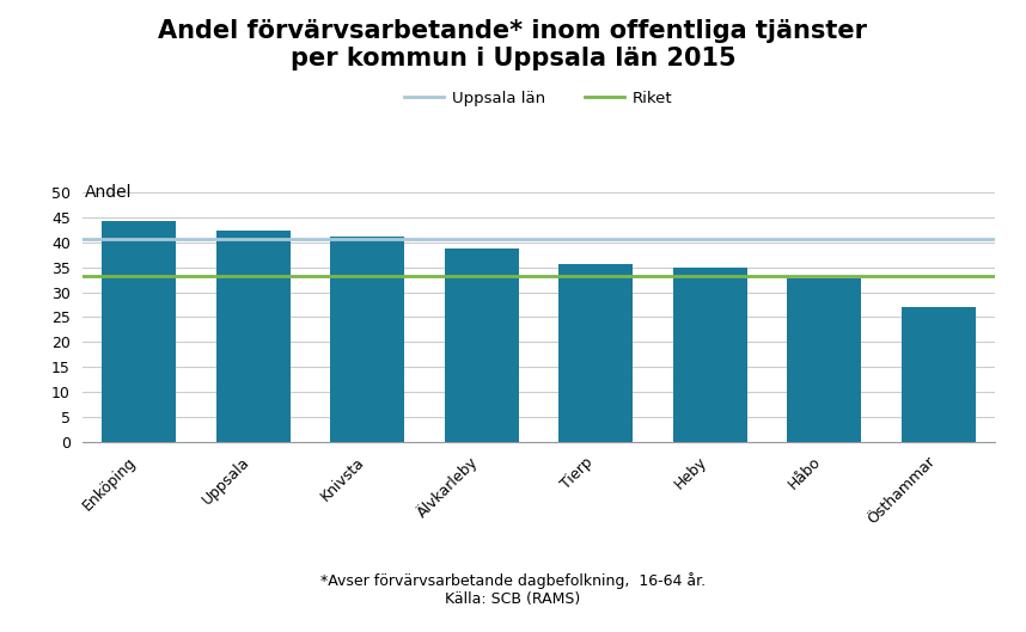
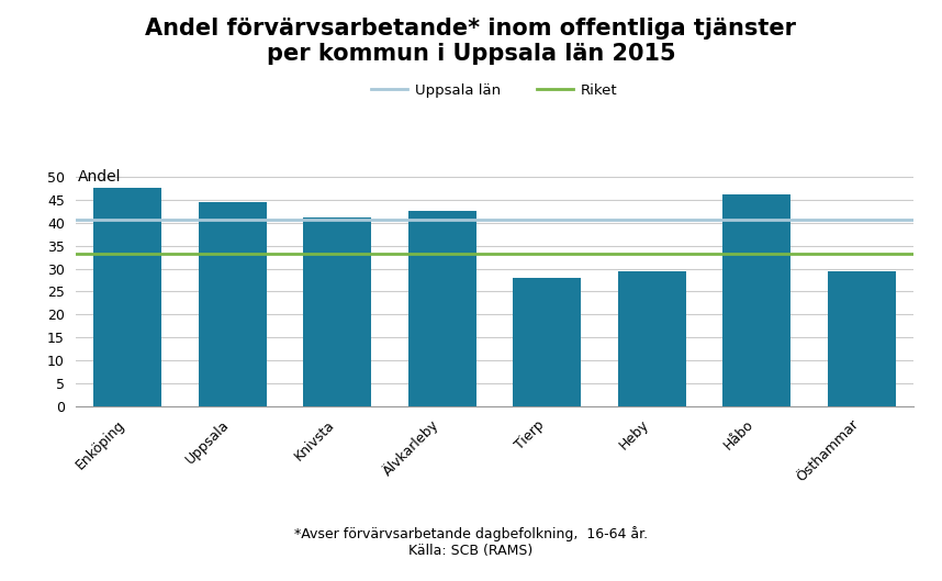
Enköping: 44.2 -> 47.5
Uppsala: 42.3 -> 44.5
Älvkarleby: 38.8 -> 42.5
Tierp: 35.5 -> 28.0
Heby: 34.8 -> 29.5
Håbo: 32.8 -> 46.0
Östhammar: 27.1 -> 29.5
